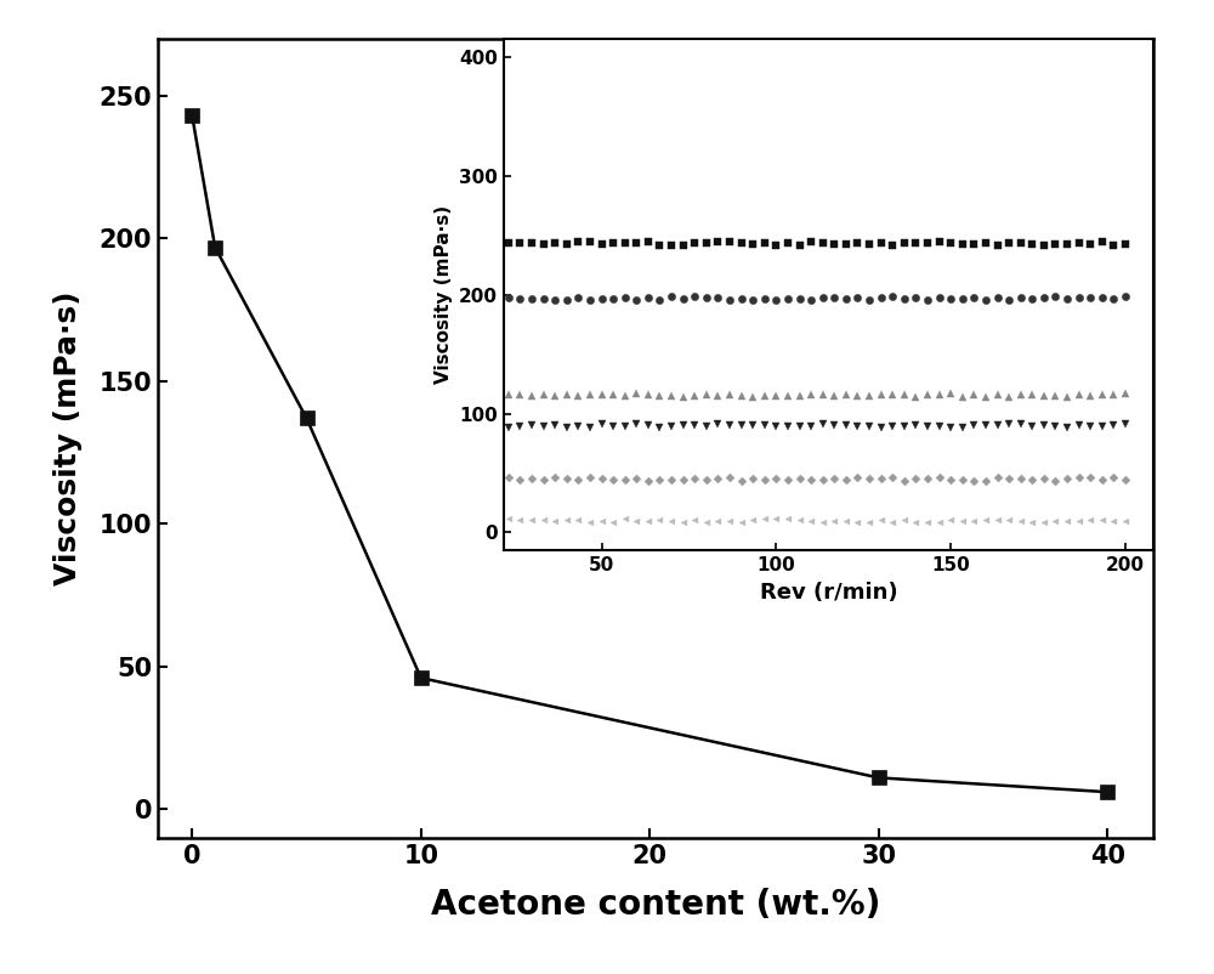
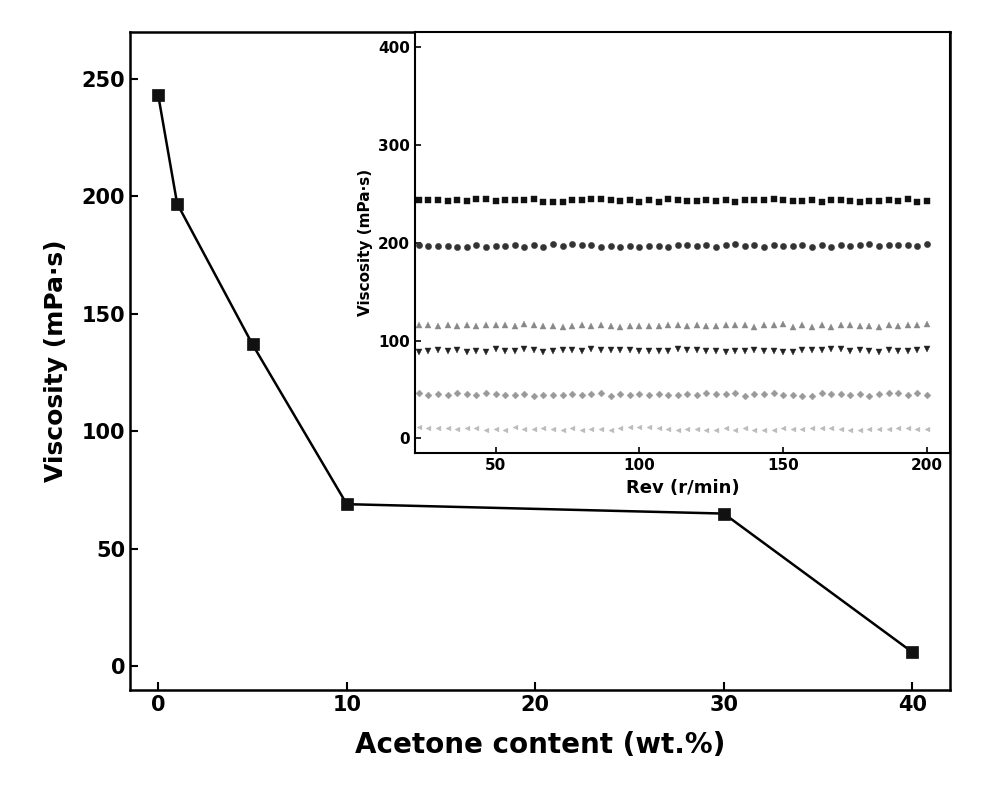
10: 46 -> 69
30: 11 -> 65
